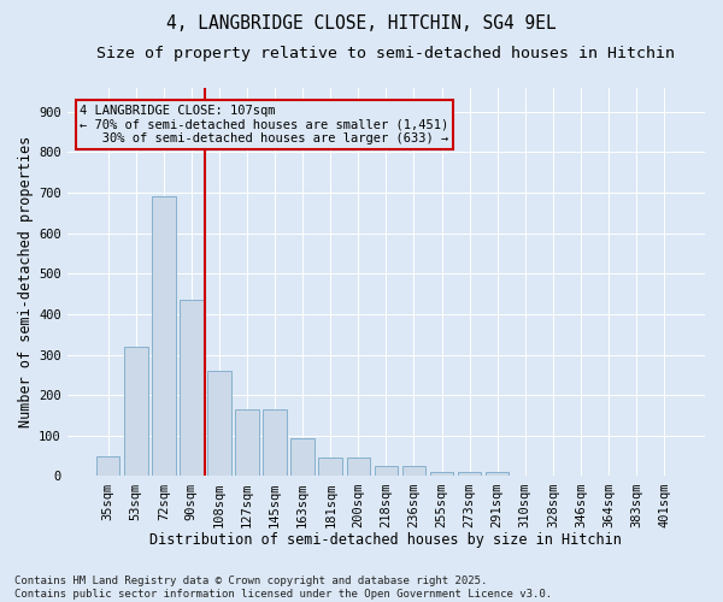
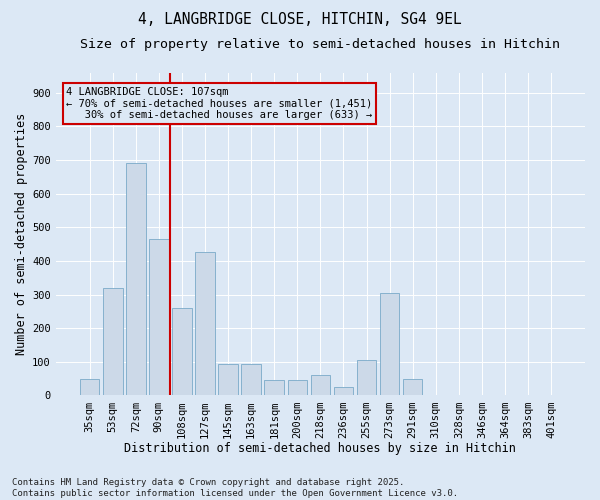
90sqm: 435 -> 465
127sqm: 165 -> 425
145sqm: 165 -> 95
218sqm: 25 -> 60
255sqm: 10 -> 105
273sqm: 10 -> 305
291sqm: 10 -> 50
